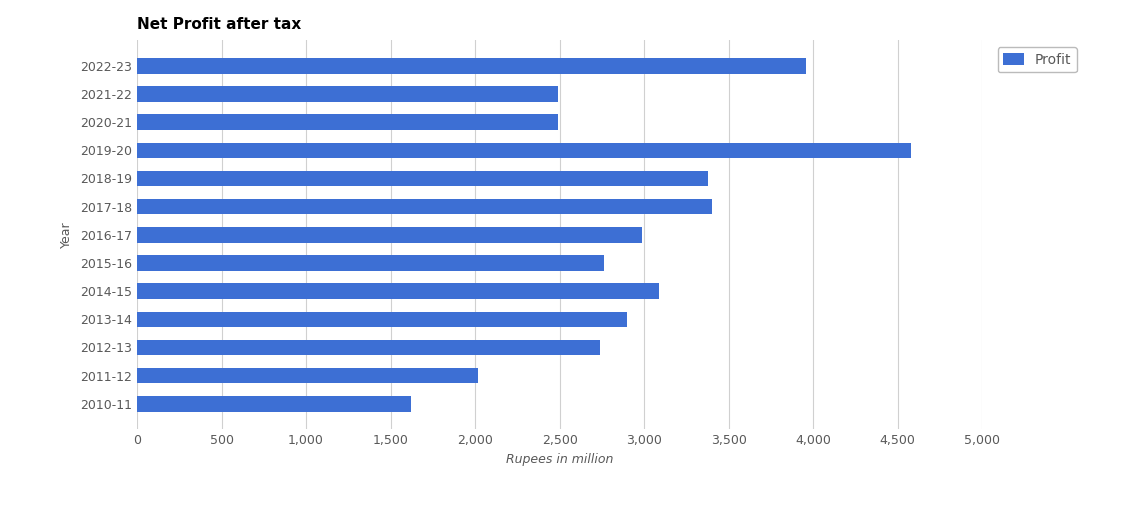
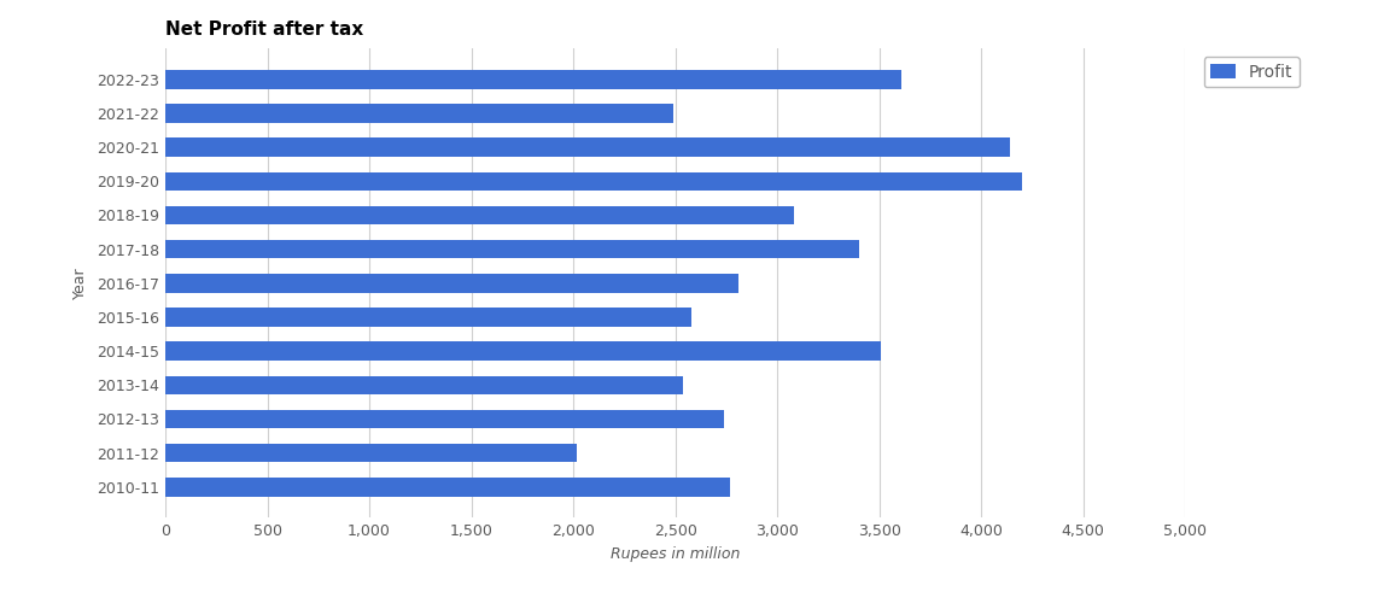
2022-23: 3,960 -> 3,610
2020-21: 2,490 -> 4,140
2019-20: 4,580 -> 4,200
2018-19: 3,380 -> 3,080
2016-17: 2,990 -> 2,810
2015-16: 2,760 -> 2,580
2014-15: 3,090 -> 3,510
2013-14: 2,900 -> 2,540
2010-11: 1,620 -> 2,770
